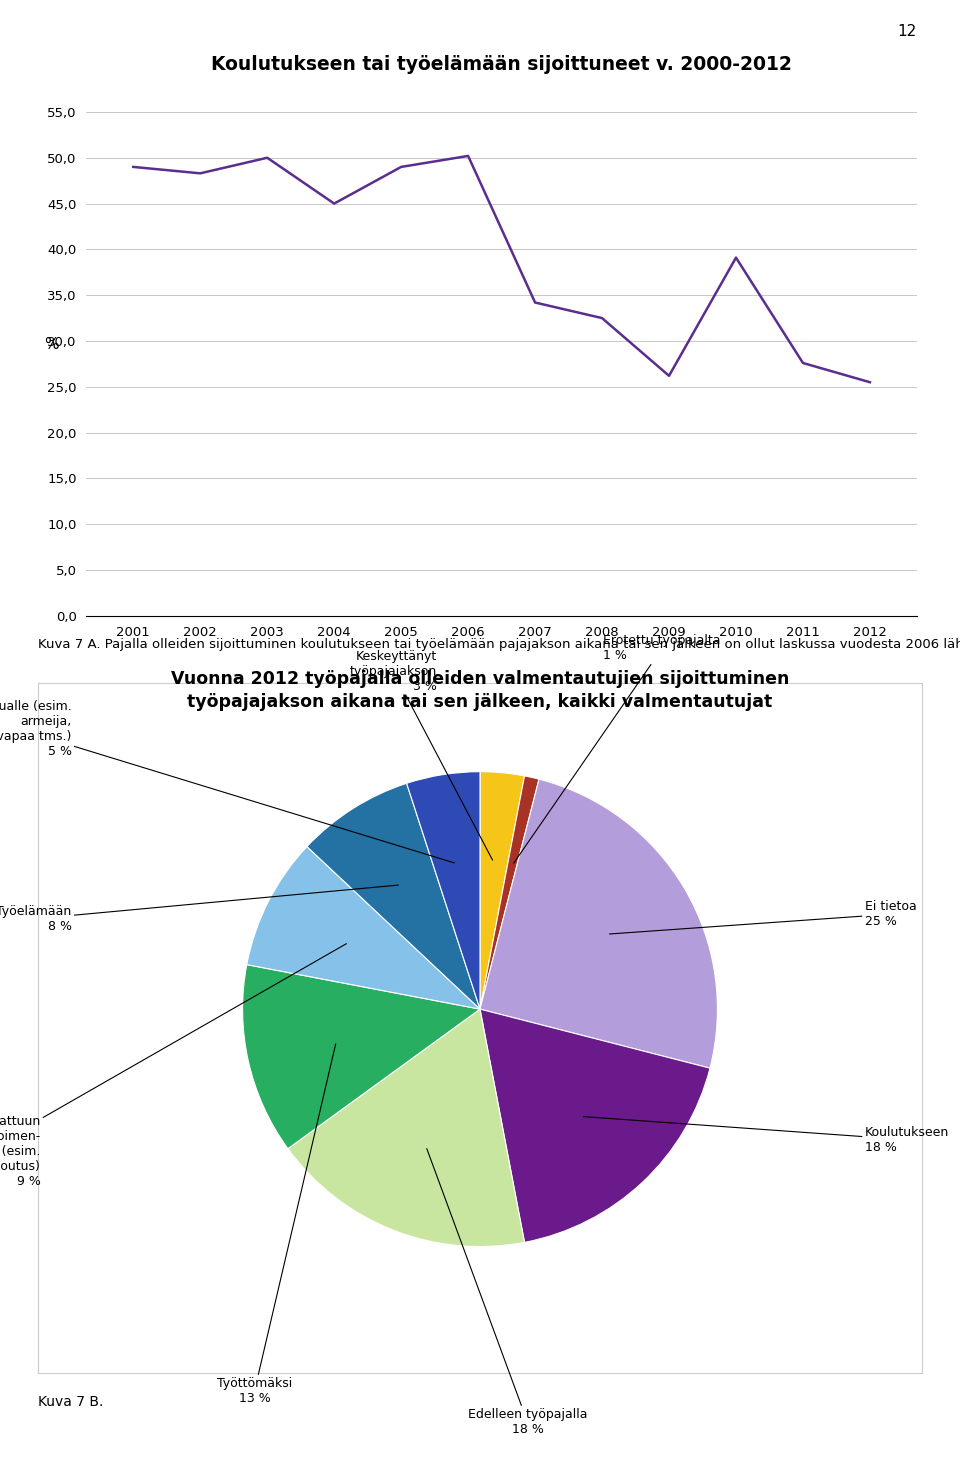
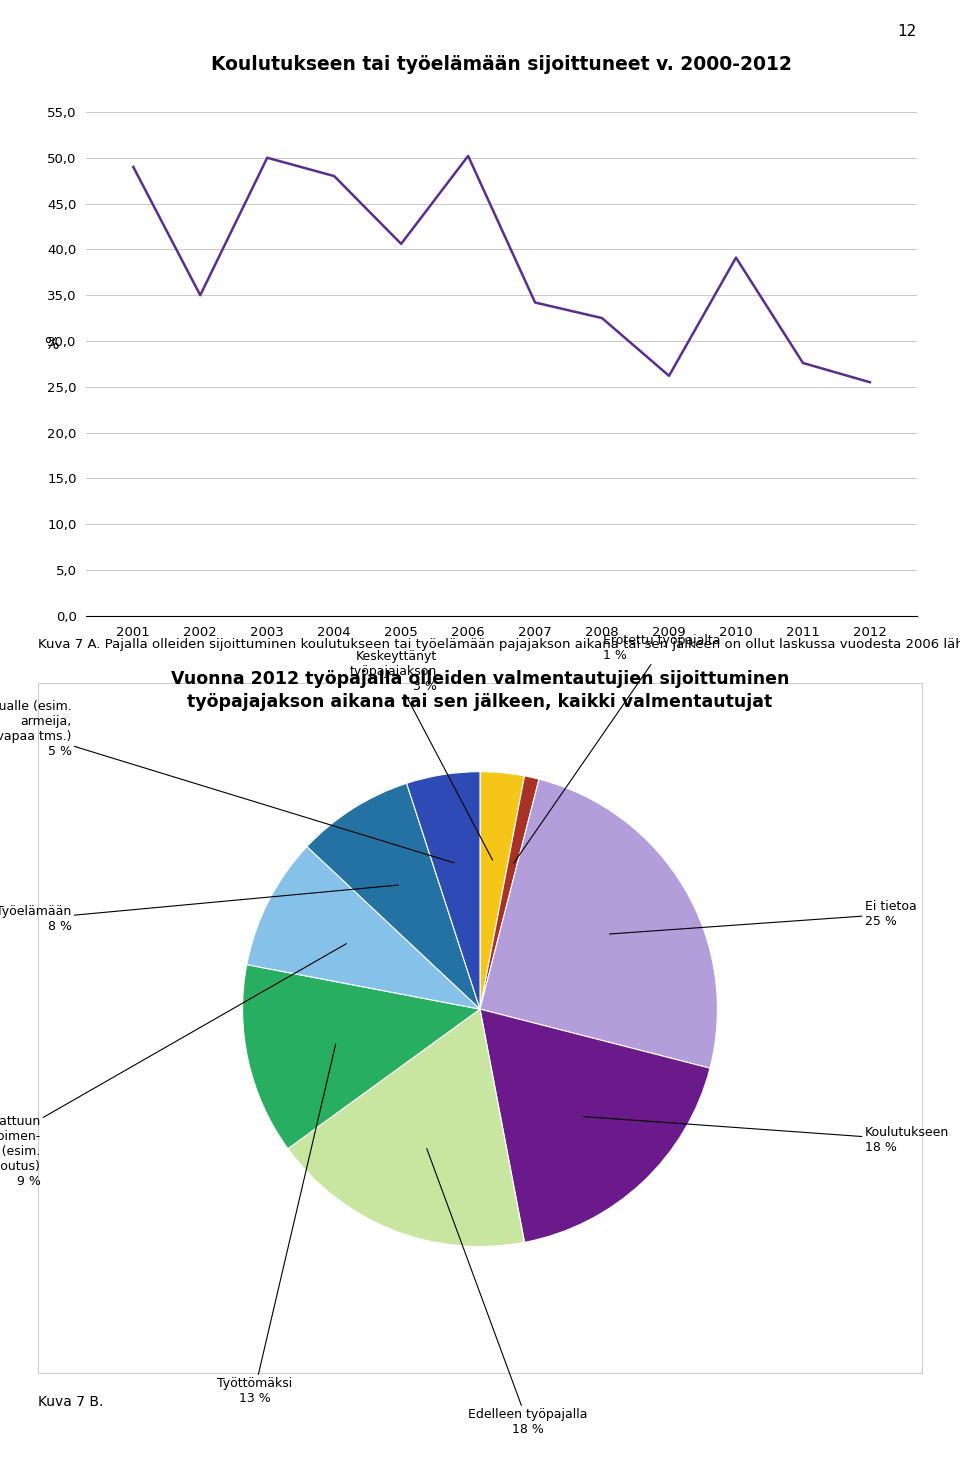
2002: 48,3 -> 35,0
2004: 45,0 -> 48,0
2005: 49,0 -> 40,6
